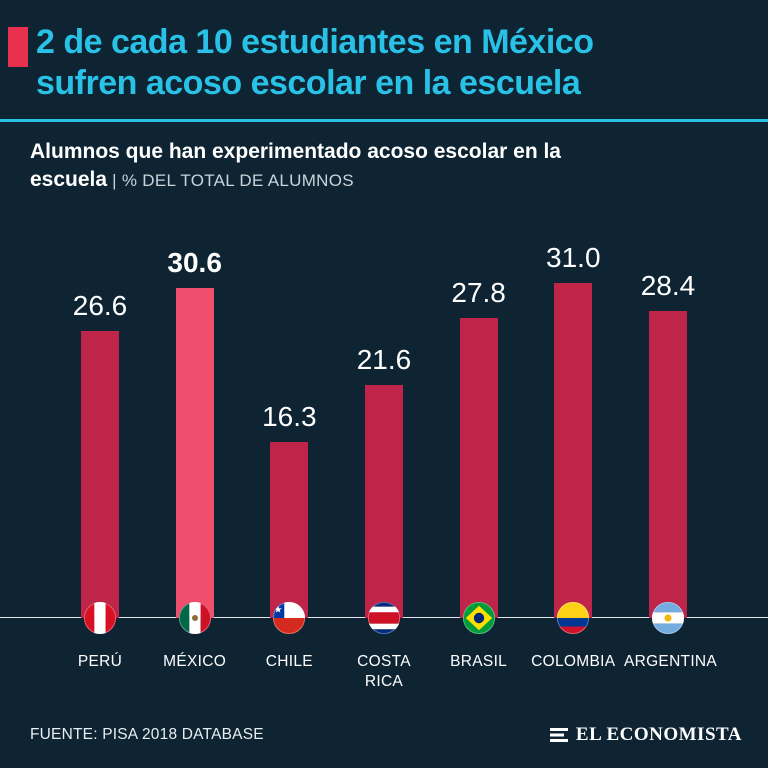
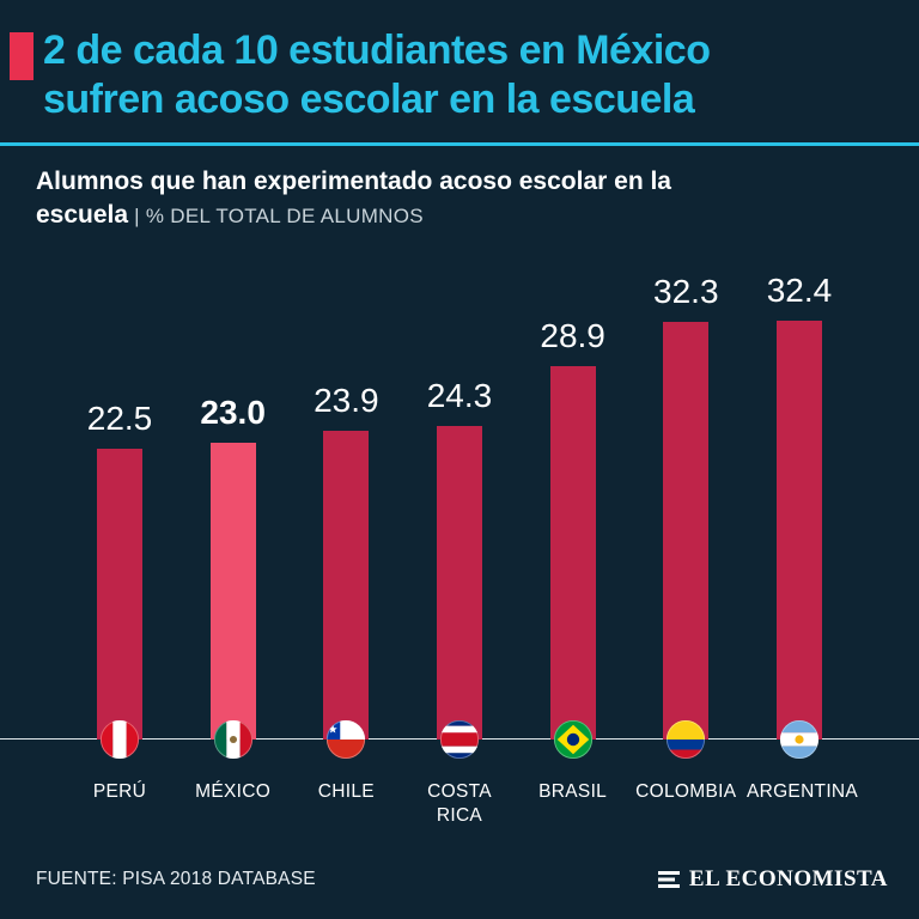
PERÚ: 26.6 -> 22.5
MÉXICO: 30.6 -> 23.0
CHILE: 16.3 -> 23.9
COSTA RICA: 21.6 -> 24.3
BRASIL: 27.8 -> 28.9
COLOMBIA: 31.0 -> 32.3
ARGENTINA: 28.4 -> 32.4
